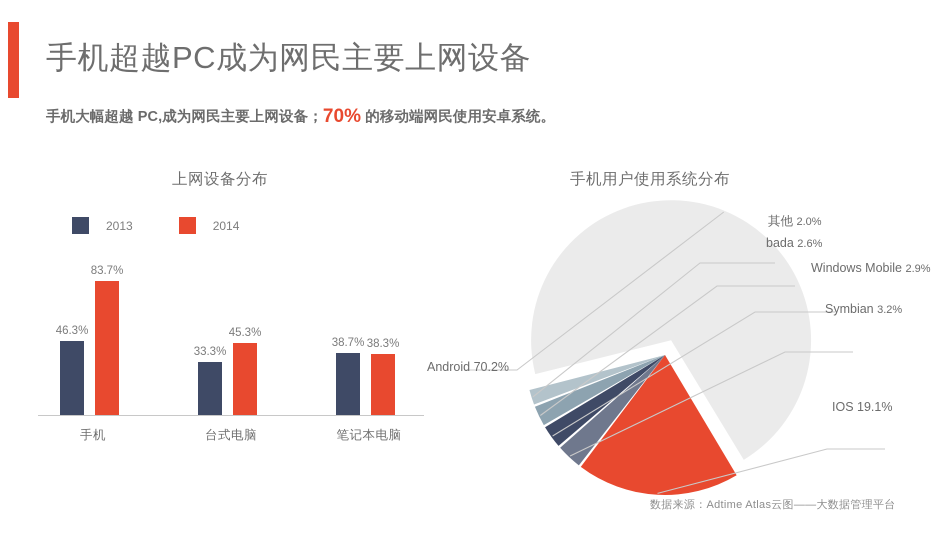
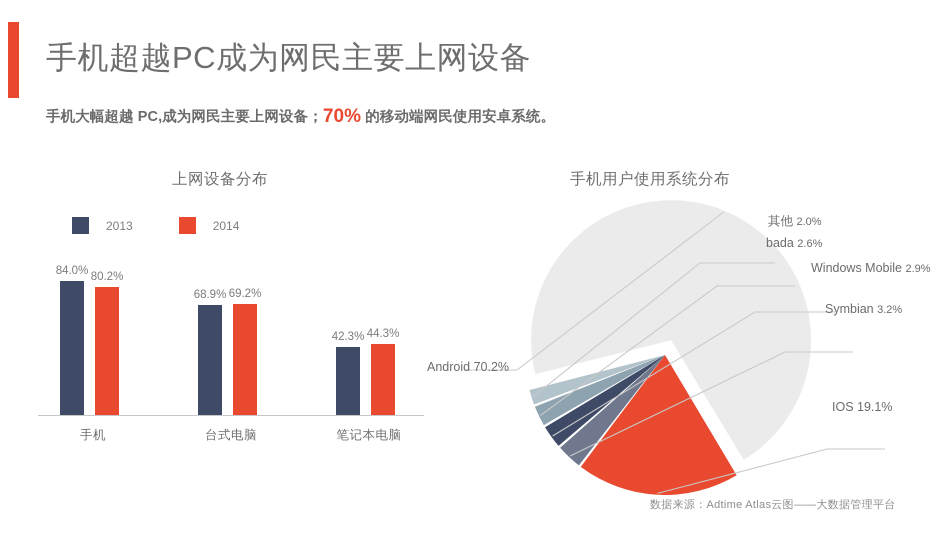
上网设备分布/2013/手机: 46.3% -> 84.0%
上网设备分布/2014/手机: 83.7% -> 80.2%
上网设备分布/2013/台式电脑: 33.3% -> 68.9%
上网设备分布/2014/台式电脑: 45.3% -> 69.2%
上网设备分布/2013/笔记本电脑: 38.7% -> 42.3%
上网设备分布/2014/笔记本电脑: 38.3% -> 44.3%
